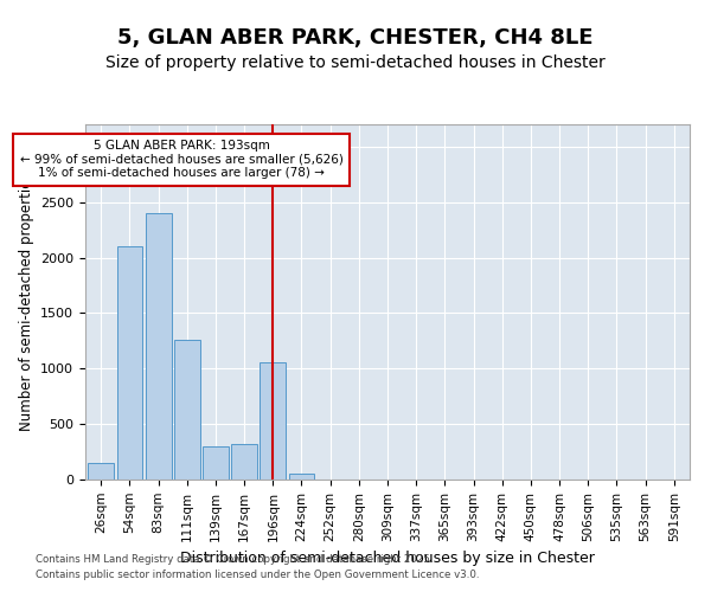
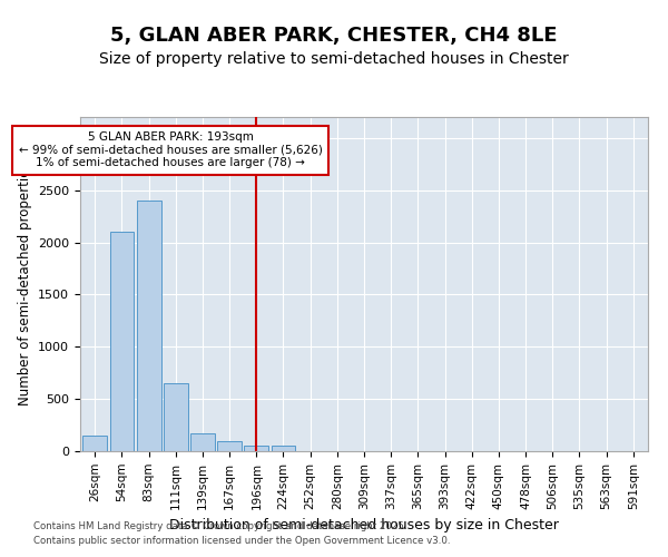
111sqm: 1260 -> 650
139sqm: 300 -> 180
167sqm: 320 -> 100
196sqm: 1060 -> 50
